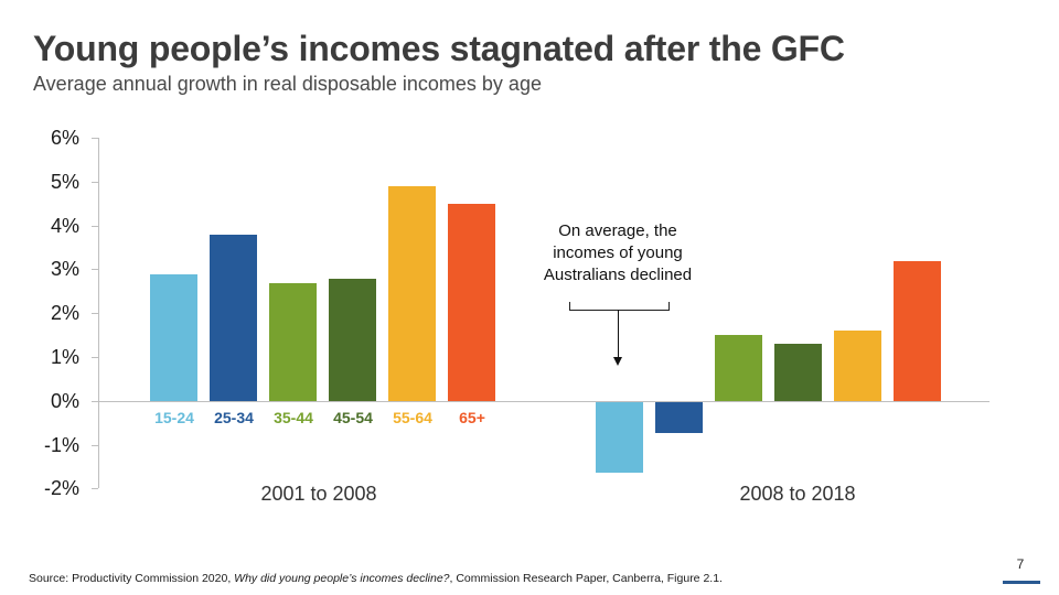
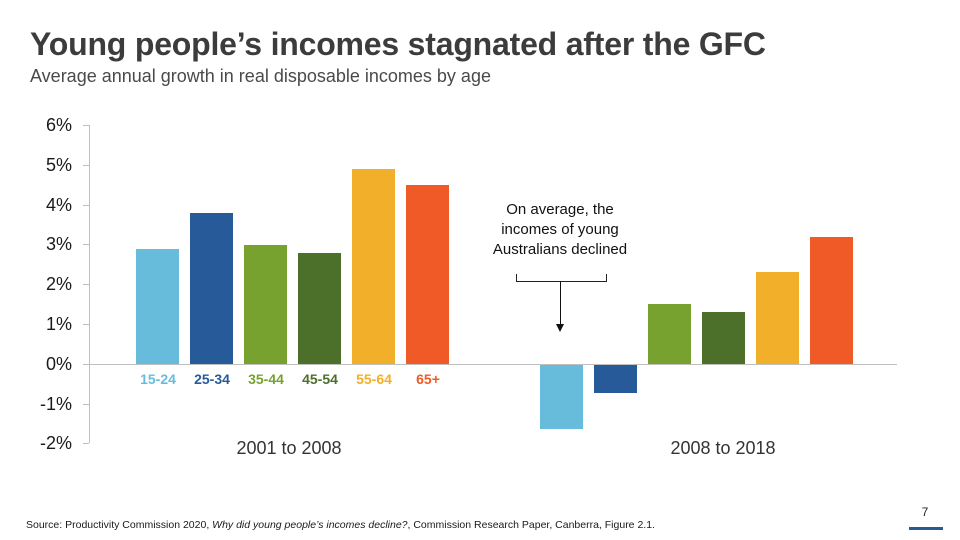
35-44/2001 to 2008: 2.7% -> 3.0%
55-64/2008 to 2018: 1.6% -> 2.3%
